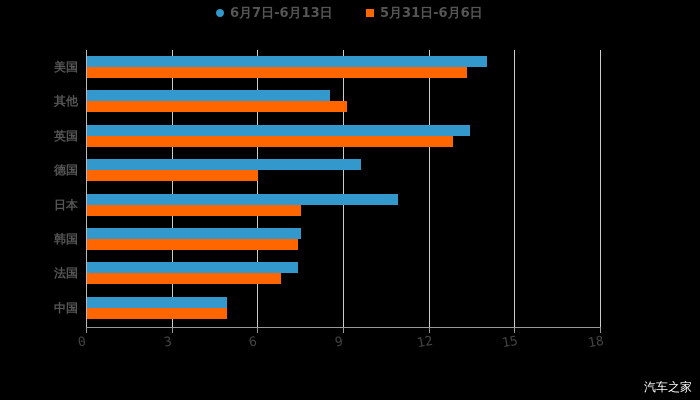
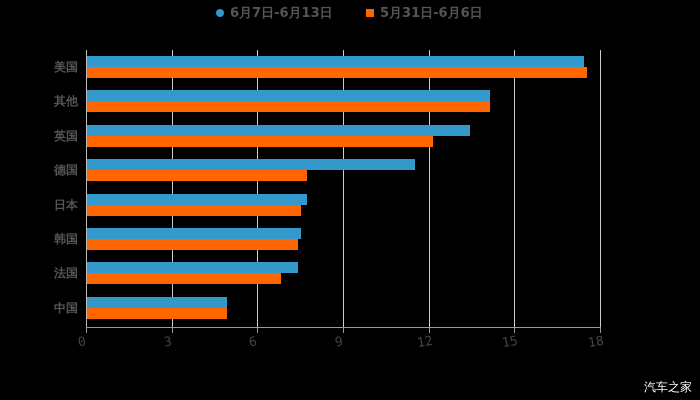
6月7日-6月13日/美国: 14.0 -> 17.4
5月31日-6月6日/美国: 13.3 -> 17.5
6月7日-6月13日/其他: 8.5 -> 14.1
5月31日-6月6日/其他: 9.1 -> 14.1
5月31日-6月6日/英国: 12.8 -> 12.1
6月7日-6月13日/德国: 9.6 -> 11.5
5月31日-6月6日/德国: 6.0 -> 7.7
6月7日-6月13日/日本: 10.9 -> 7.7
